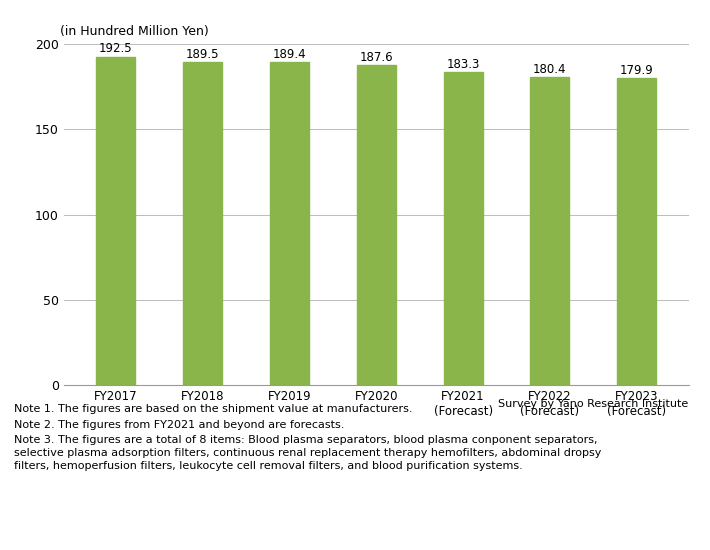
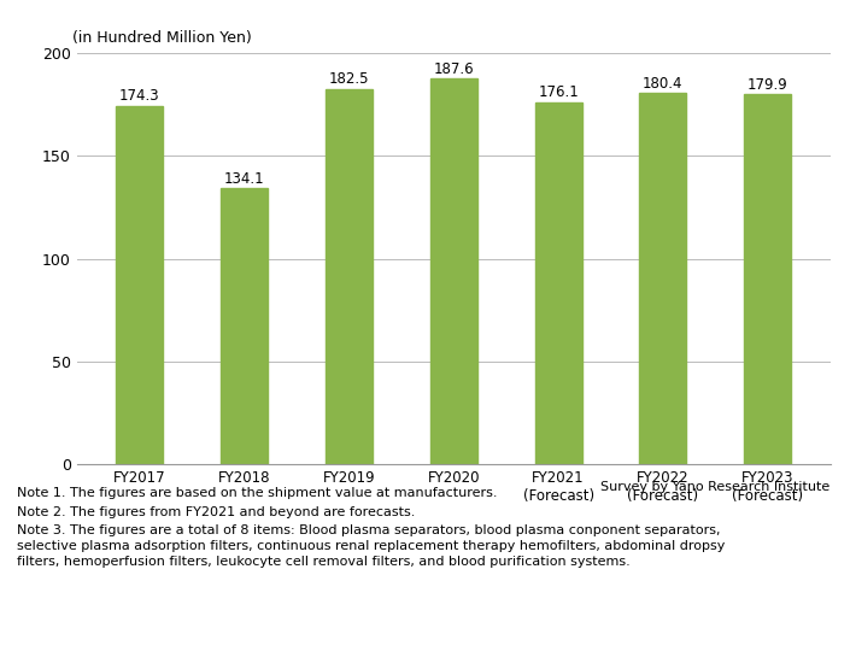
FY2017: 192.5 -> 174.3
FY2018: 189.5 -> 134.1
FY2019: 189.4 -> 182.5
FY2021 (Forecast): 183.3 -> 176.1
